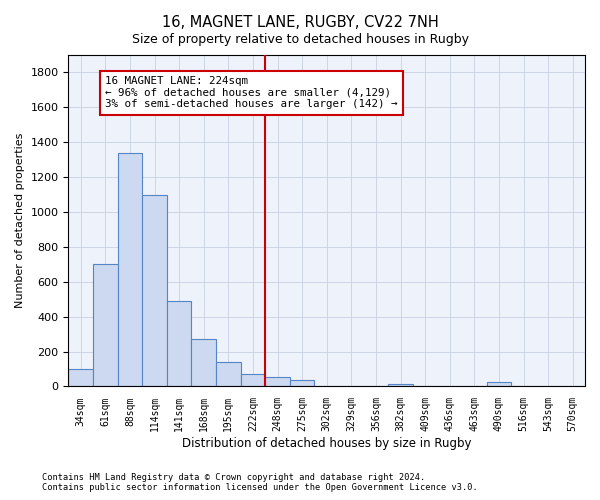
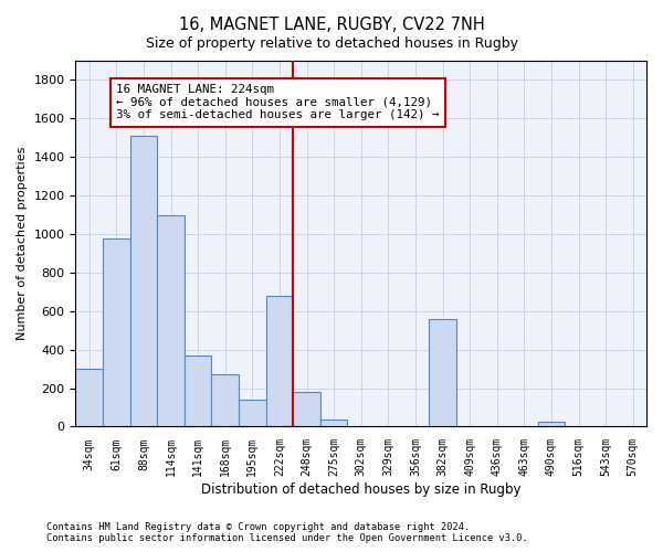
34sqm: 100 -> 300
61sqm: 700 -> 980
88sqm: 1340 -> 1510
141sqm: 490 -> 370
222sqm: 70 -> 680
248sqm: 60 -> 180
382sqm: 20 -> 560
